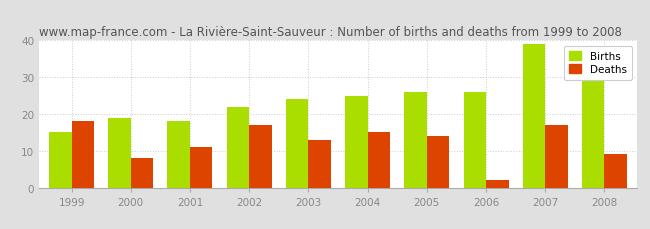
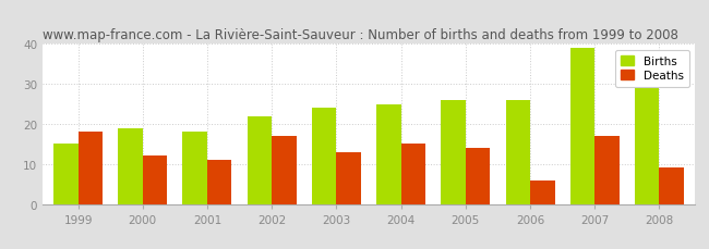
Deaths/2000: 8 -> 12
Deaths/2006: 2 -> 6
